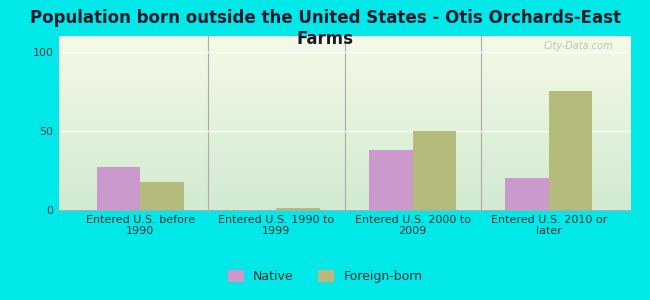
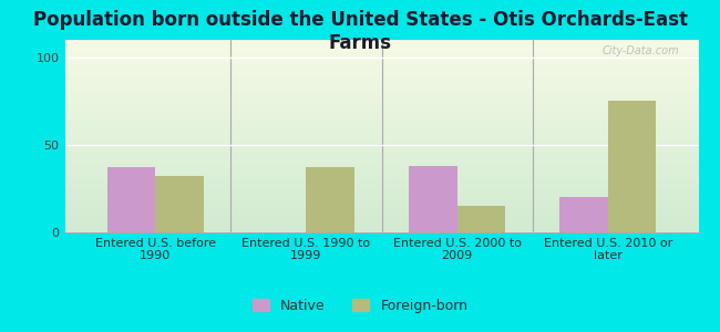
Native/Entered U.S. before 1990: 27 -> 37
Foreign-born/Entered U.S. before 1990: 18 -> 32
Foreign-born/Entered U.S. 1990 to 1999: 1 -> 37
Foreign-born/Entered U.S. 2000 to 2009: 50 -> 15
